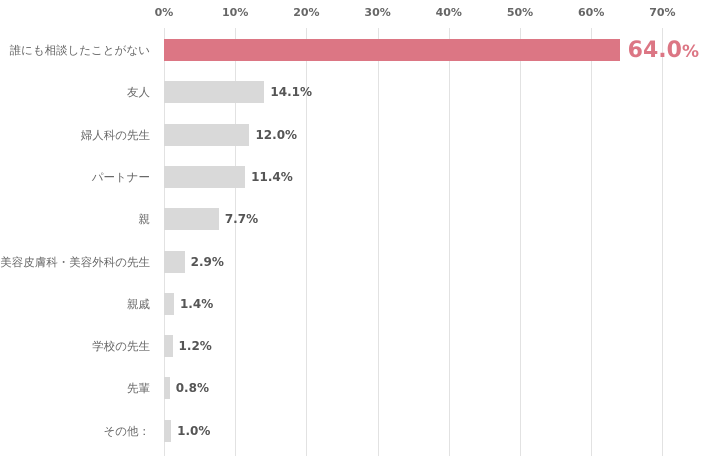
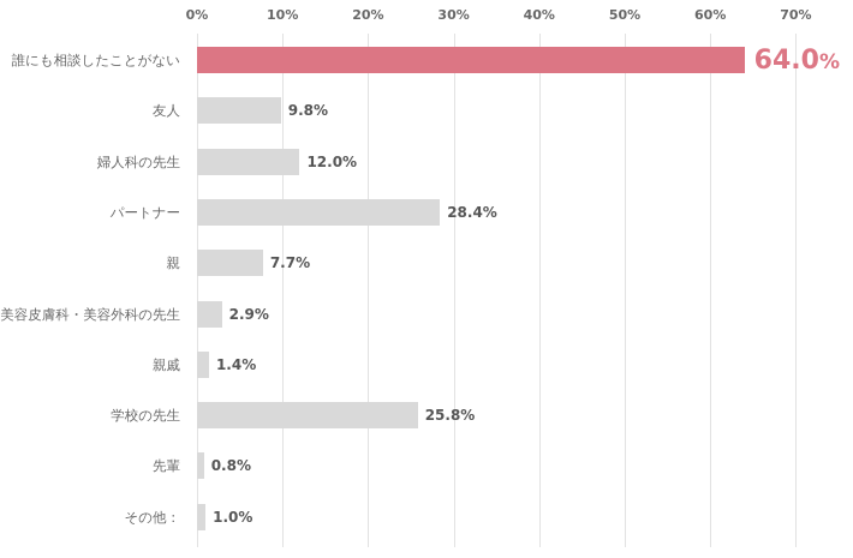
友人: 14.1% -> 9.8%
パートナー: 11.4% -> 28.4%
学校の先生: 1.2% -> 25.8%
